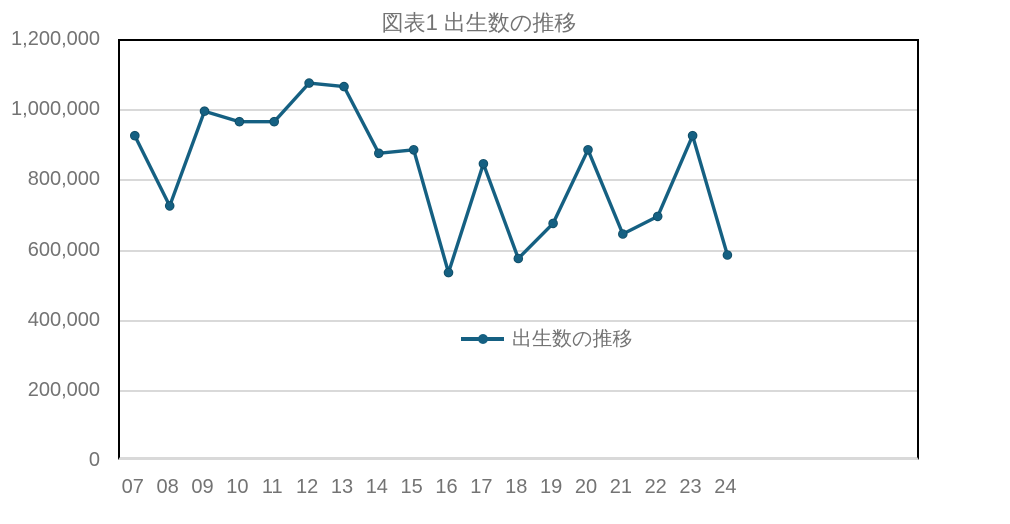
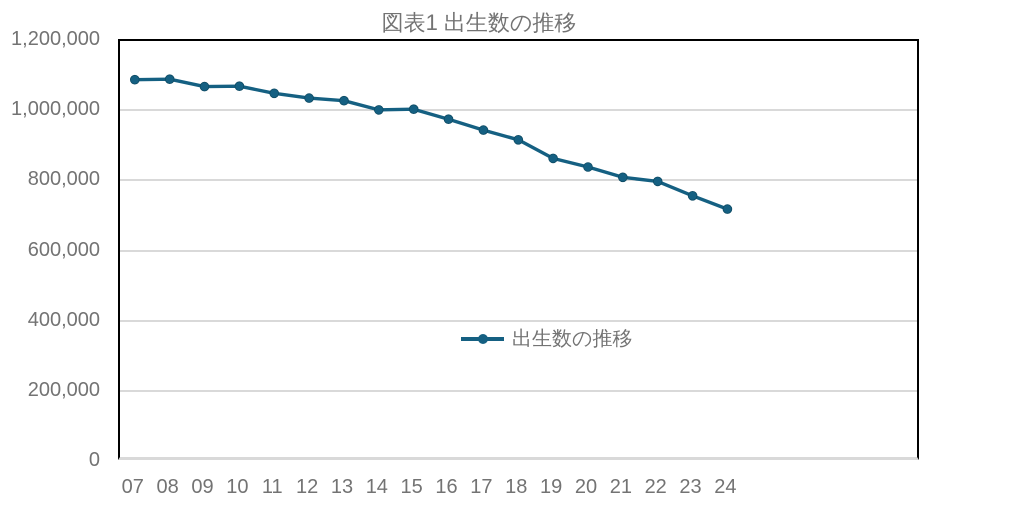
07: 930000 -> 1090000
08: 730000 -> 1090000
09: 1000000 -> 1070000
10: 970000 -> 1070000
11: 970000 -> 1050000
12: 1080000 -> 1040000
13: 1070000 -> 1030000
14: 880000 -> 1000000
15: 890000 -> 1010000
16: 540000 -> 980000
17: 850000 -> 950000
18: 580000 -> 920000
19: 680000 -> 870000
20: 890000 -> 840000
21: 650000 -> 810000
22: 700000 -> 800000
23: 930000 -> 760000
24: 590000 -> 720000
